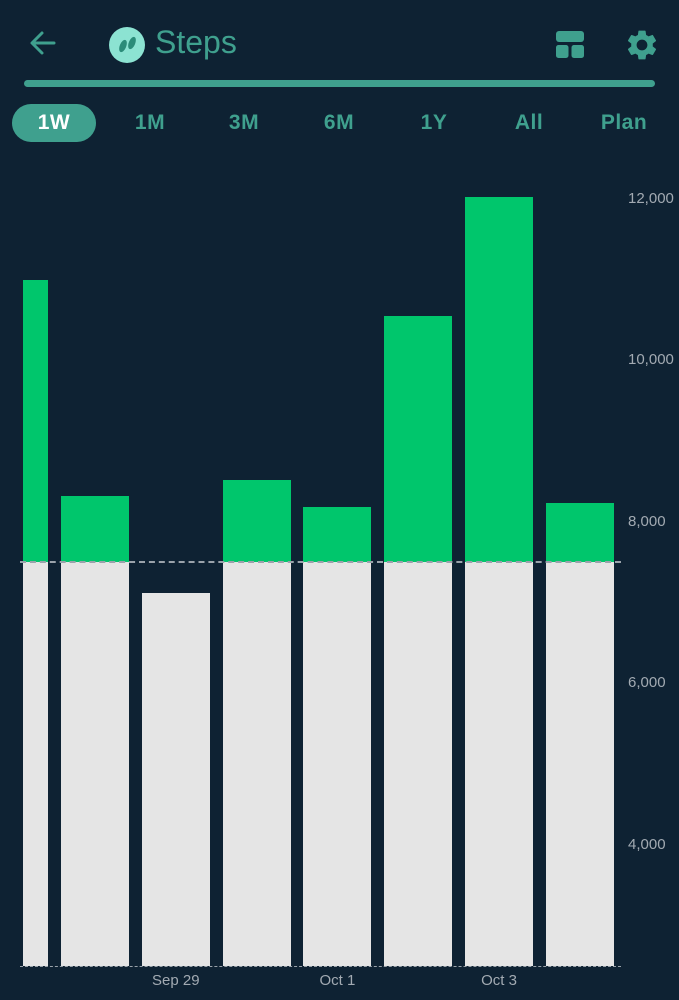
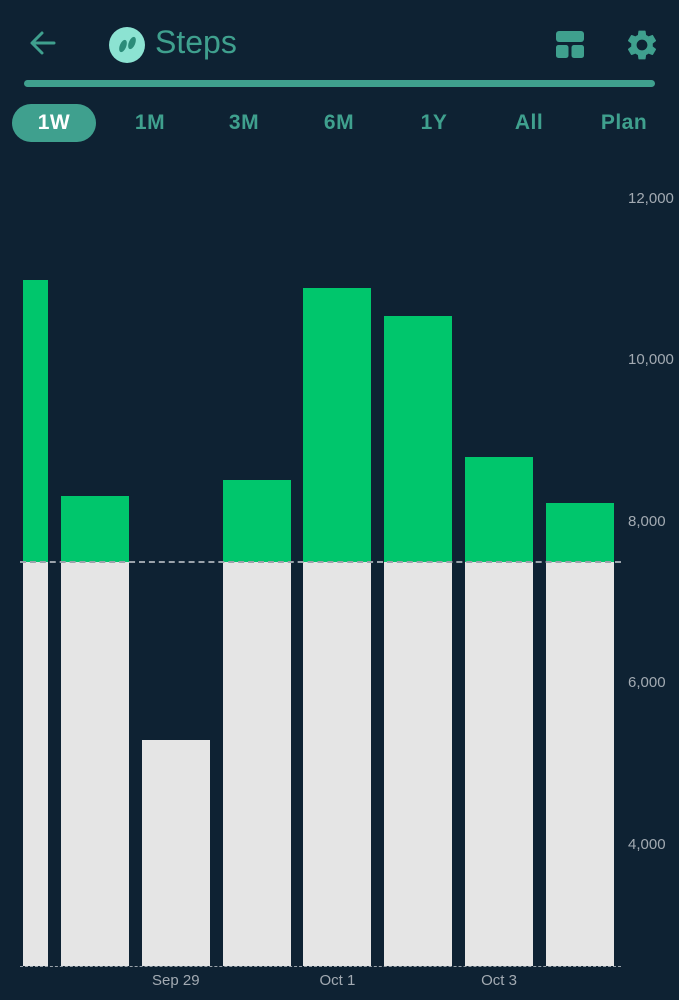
Sep 29: 7100 -> 5300
Oct 1: 8200 -> 10900
Oct 3: 12000 -> 8800
